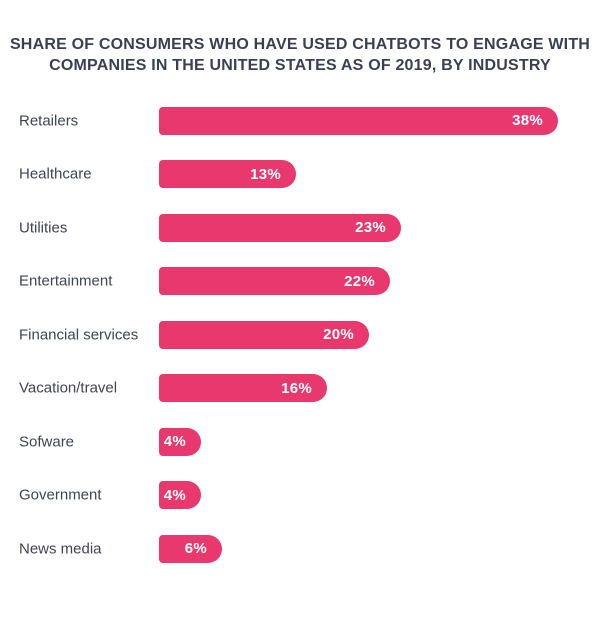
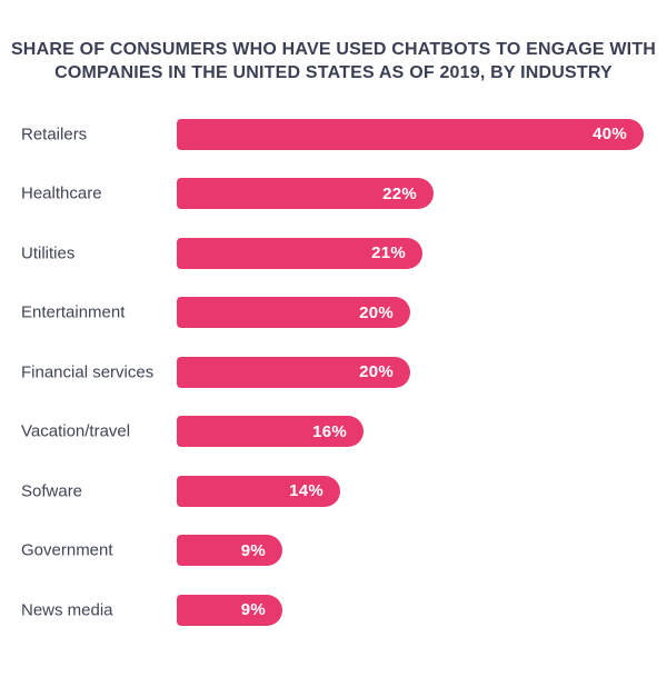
Retailers: 38% -> 40%
Healthcare: 13% -> 22%
Utilities: 23% -> 21%
Entertainment: 22% -> 20%
Sofware: 4% -> 14%
Government: 4% -> 9%
News media: 6% -> 9%
